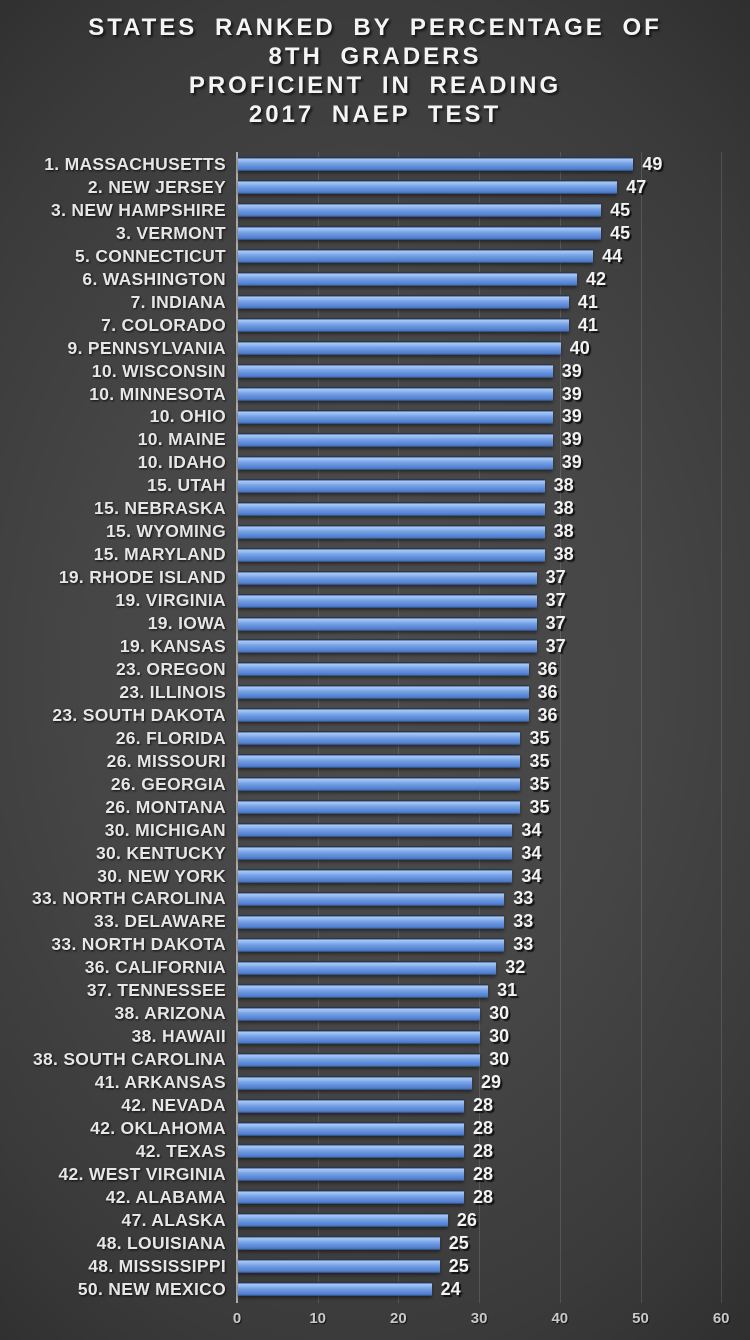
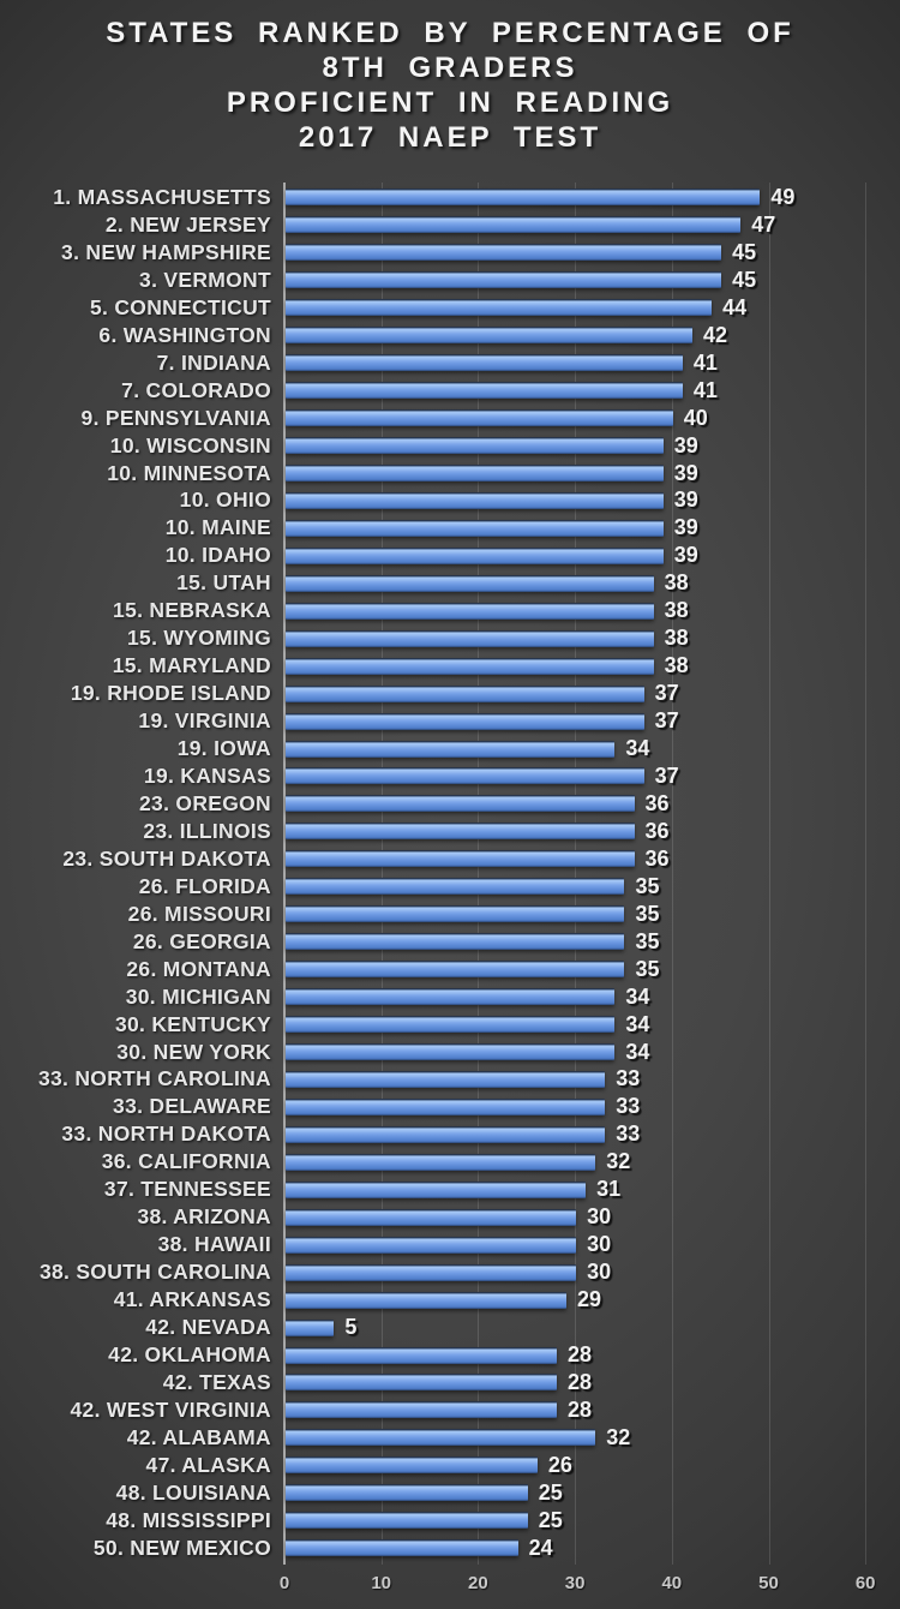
19. IOWA: 37 -> 34
42. NEVADA: 28 -> 5
42. ALABAMA: 28 -> 32
